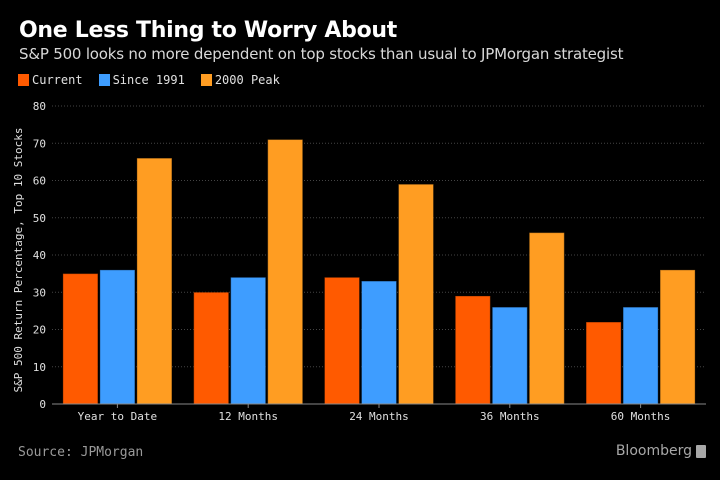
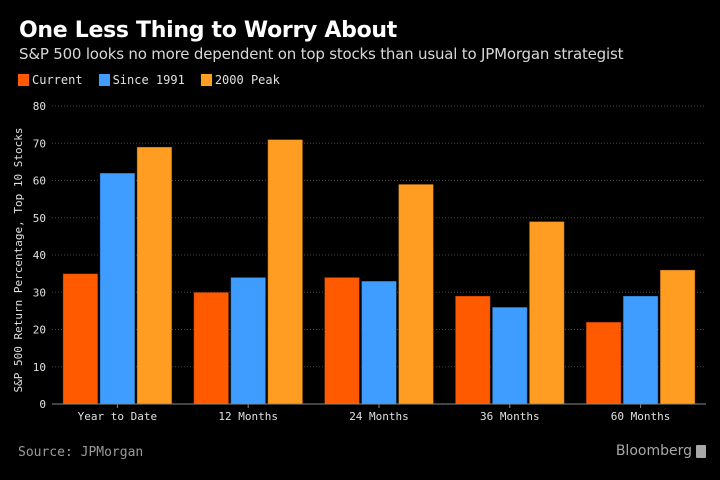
Since 1991/Year to Date: 36 -> 62
2000 Peak/Year to Date: 66 -> 69
2000 Peak/36 Months: 46 -> 49
Since 1991/60 Months: 26 -> 29
